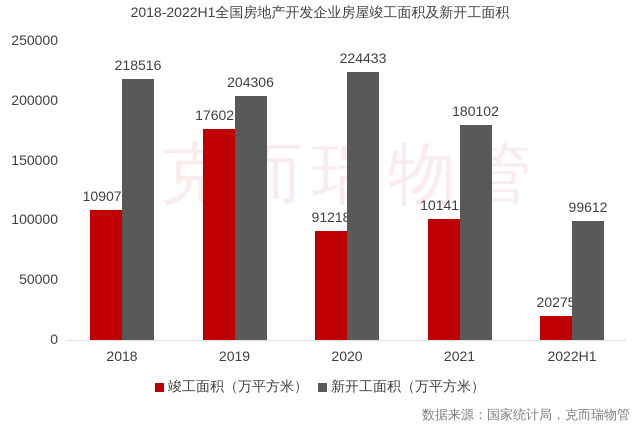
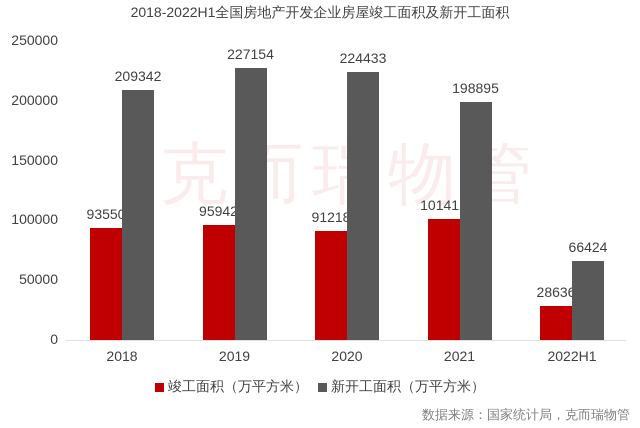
竣工面积（万平方米）/2018: 109078 -> 93550
新开工面积（万平方米）/2018: 218516 -> 209342
竣工面积（万平方米）/2019: 176023 -> 95942
新开工面积（万平方米）/2019: 204306 -> 227154
新开工面积（万平方米）/2021: 180102 -> 198895
竣工面积（万平方米）/2022H1: 20275 -> 28636
新开工面积（万平方米）/2022H1: 99612 -> 66424
